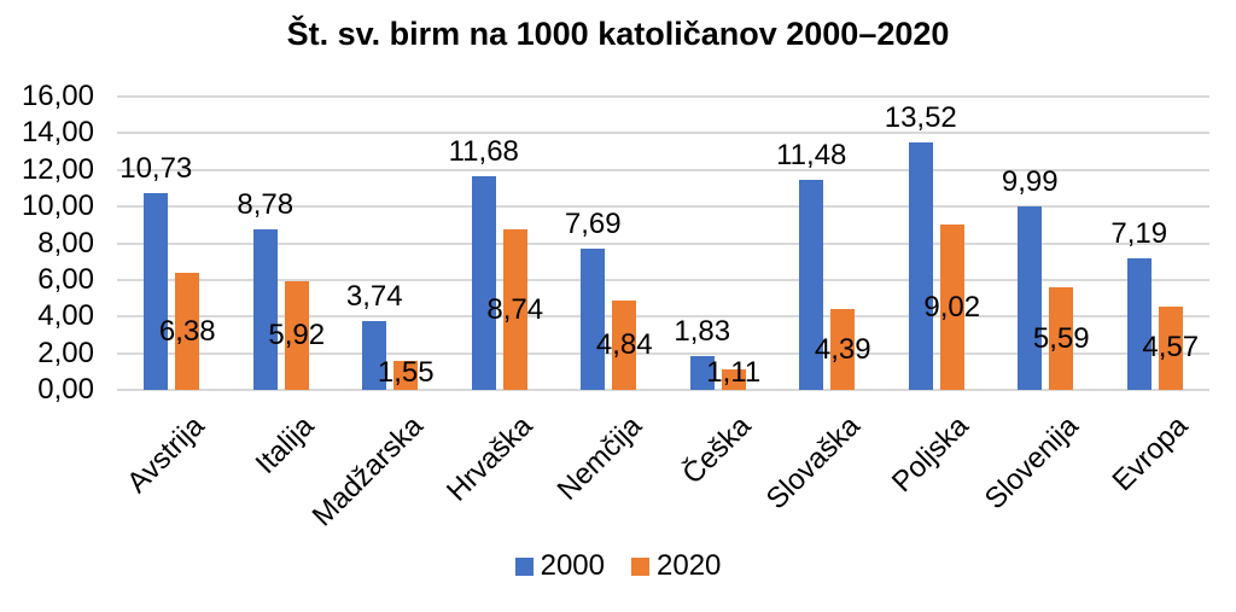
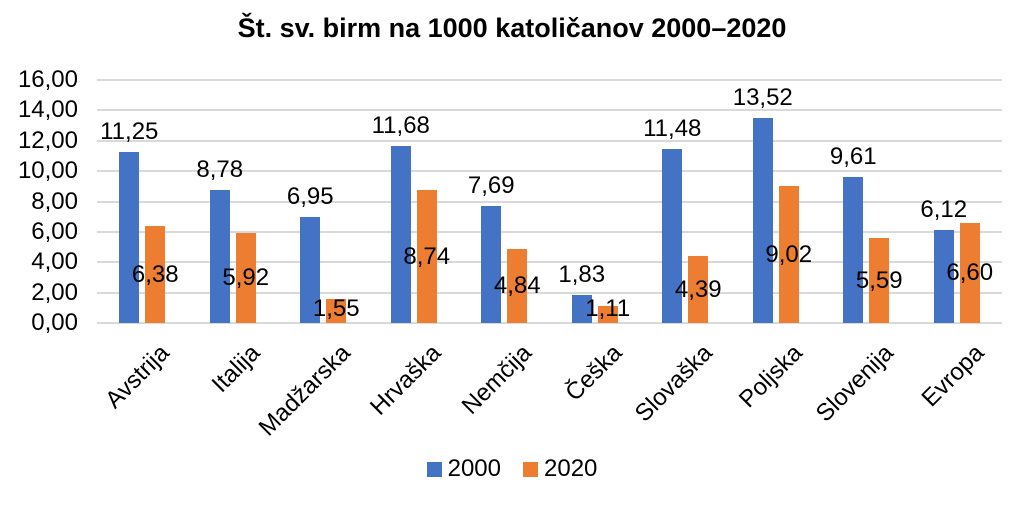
2000/Avstrija: 10,73 -> 11,25
2000/Madžarska: 3,74 -> 6,95
2000/Slovenija: 9,99 -> 9,61
2000/Evropa: 7,19 -> 6,12
2020/Evropa: 4,57 -> 6,60
